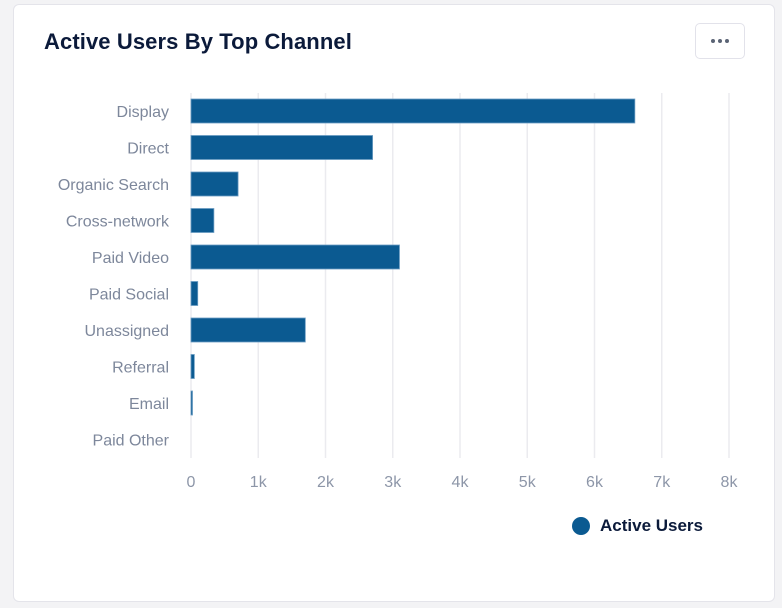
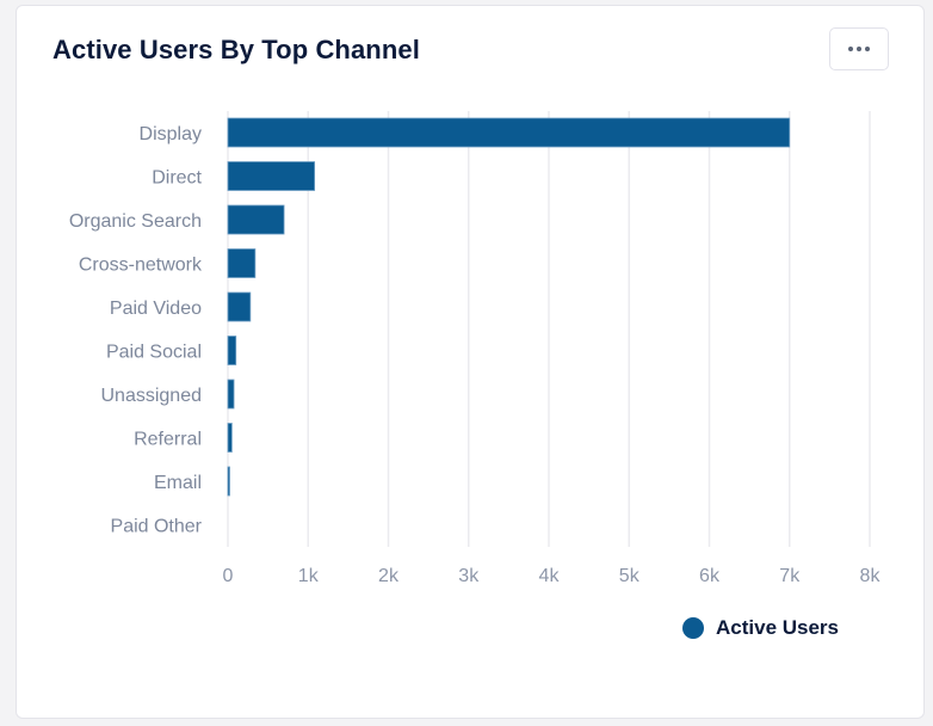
Display: 6.6k -> 7.0k
Direct: 2.7k -> 1.1k
Paid Video: 3.1k -> 0.3k
Unassigned: 1.7k -> 0.1k
